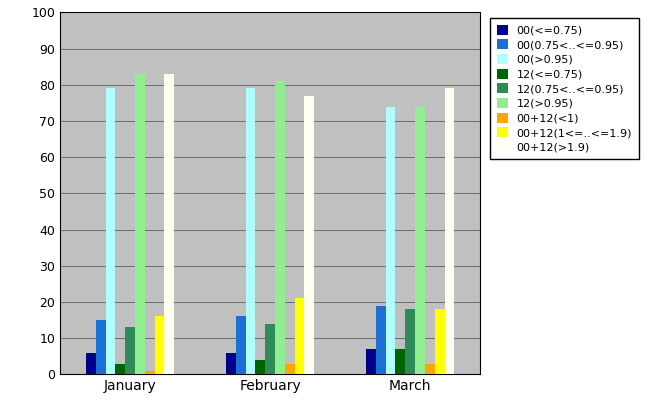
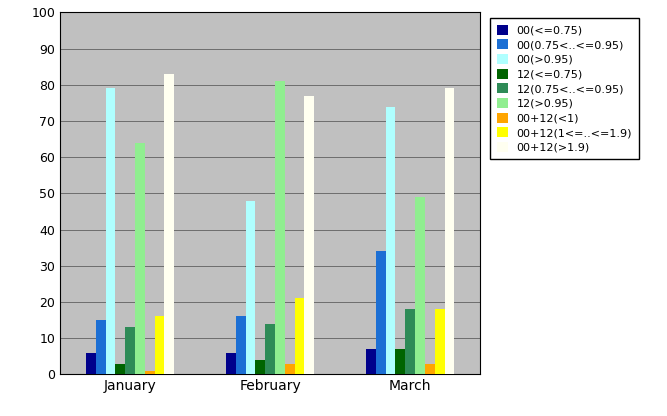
12(>0.95)/January: 83 -> 64
00(>0.95)/February: 79 -> 48
00(0.75<..<=0.95)/March: 19 -> 34
12(>0.95)/March: 74 -> 49
